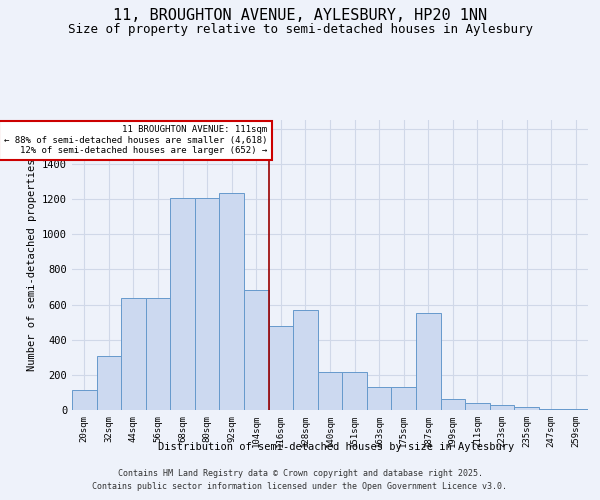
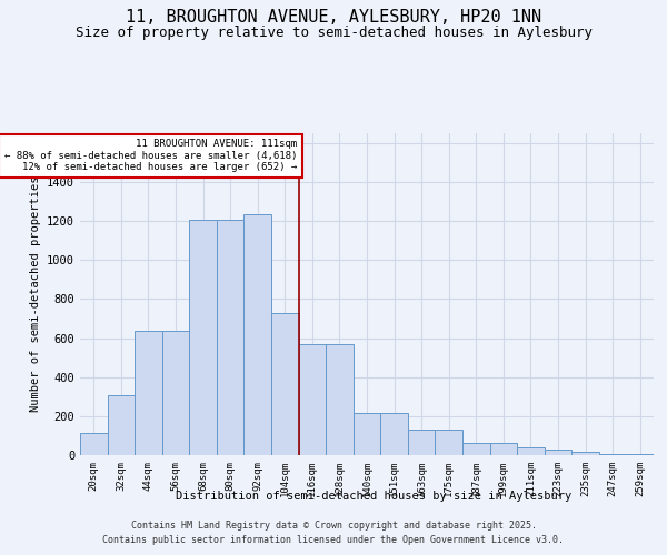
104sqm: 680 -> 730
116sqm: 480 -> 570
187sqm: 550 -> 60
